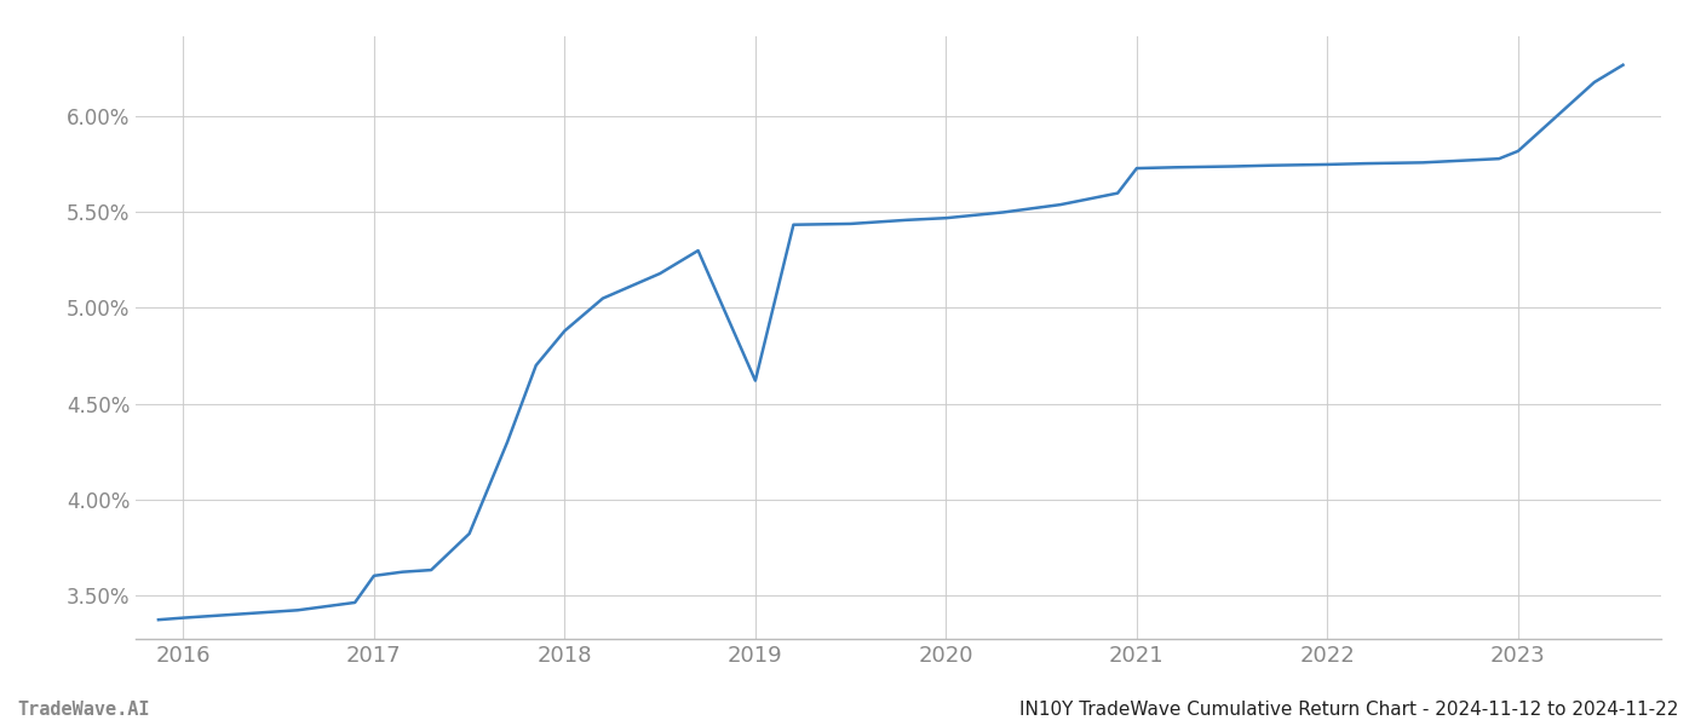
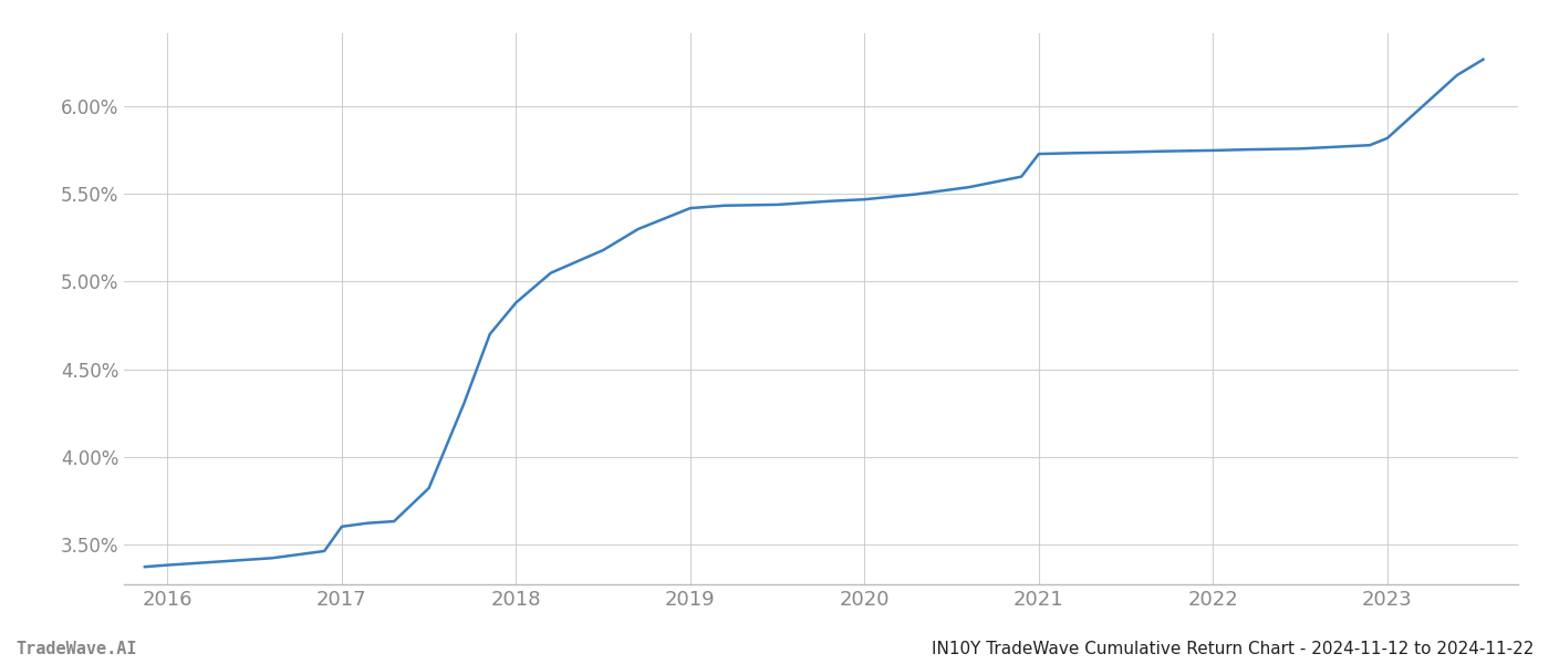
2019: 4.62% -> 5.42%
